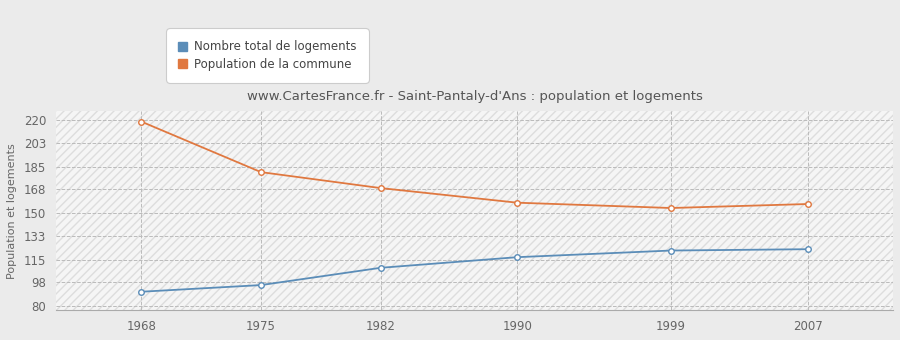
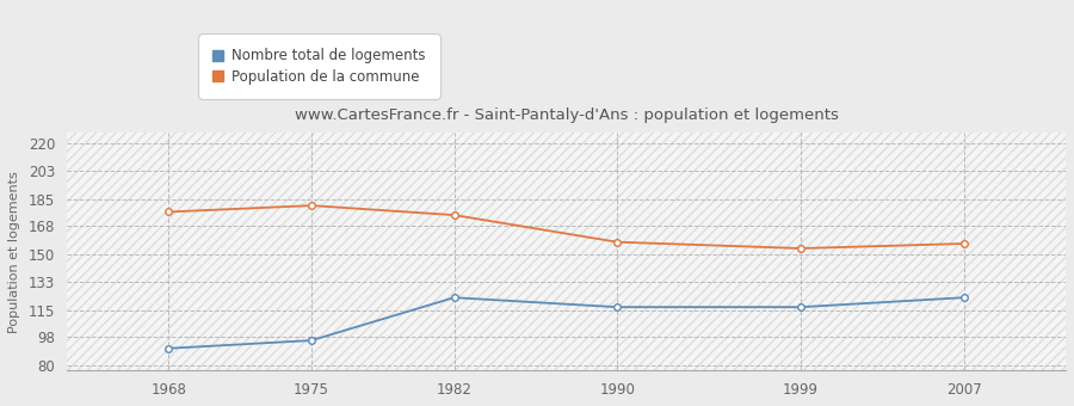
Population de la commune/1968: 219 -> 177
Nombre total de logements/1982: 109 -> 123
Population de la commune/1982: 169 -> 175
Nombre total de logements/1999: 122 -> 117
